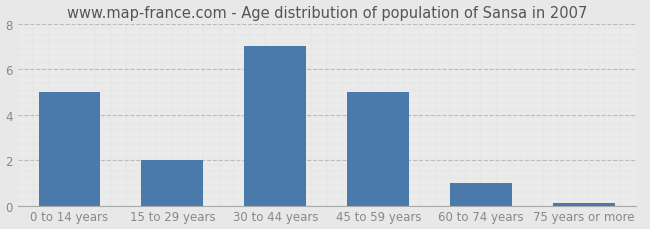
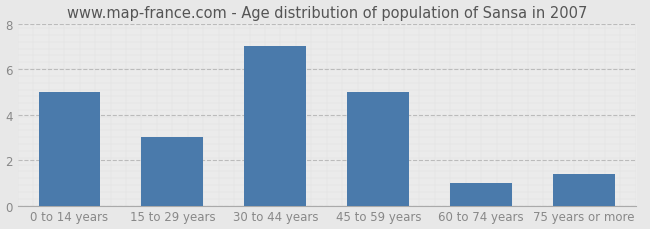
15 to 29 years: 2.0 -> 3.0
75 years or more: 0.1 -> 1.4
